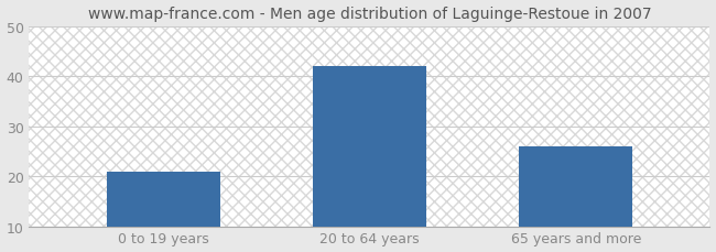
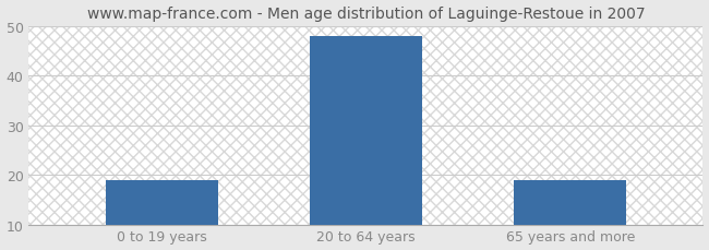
0 to 19 years: 21 -> 19
20 to 64 years: 42 -> 48
65 years and more: 26 -> 19
